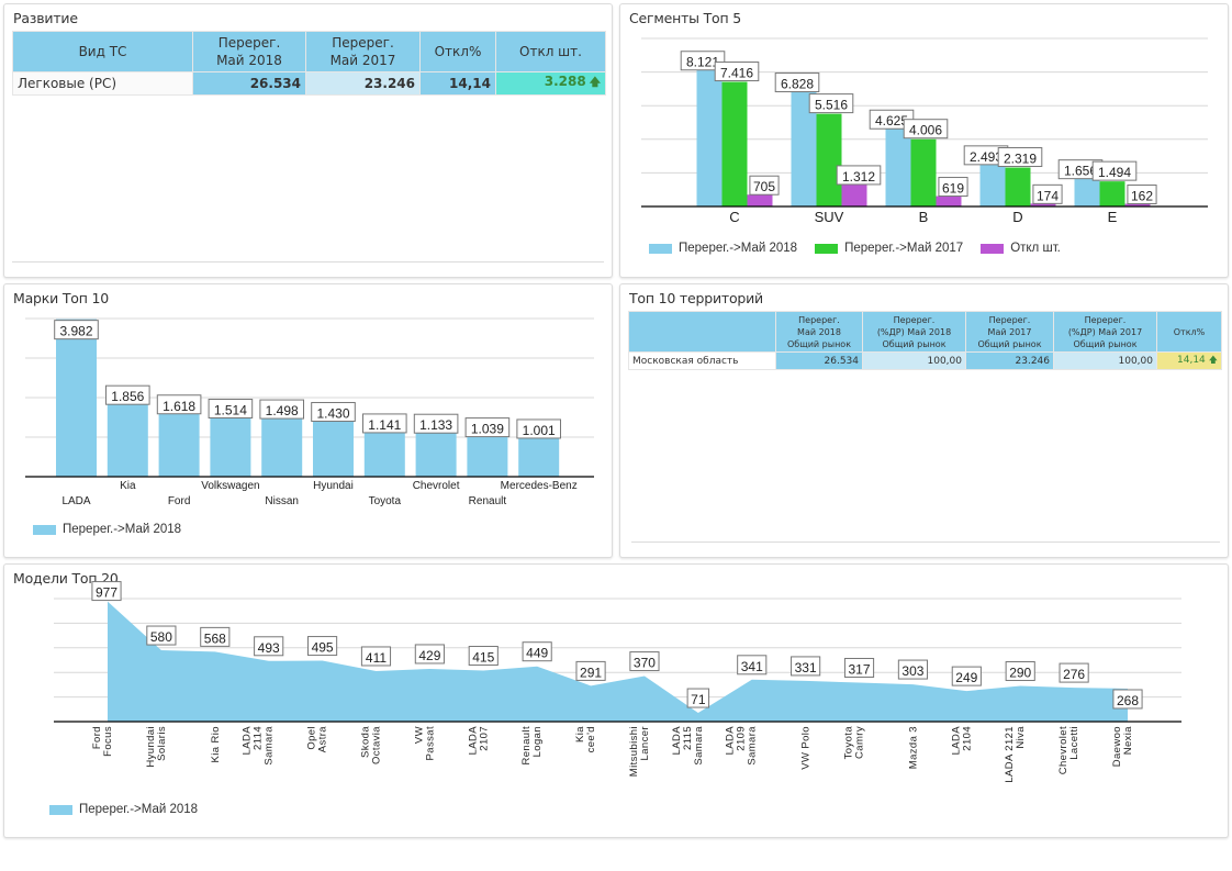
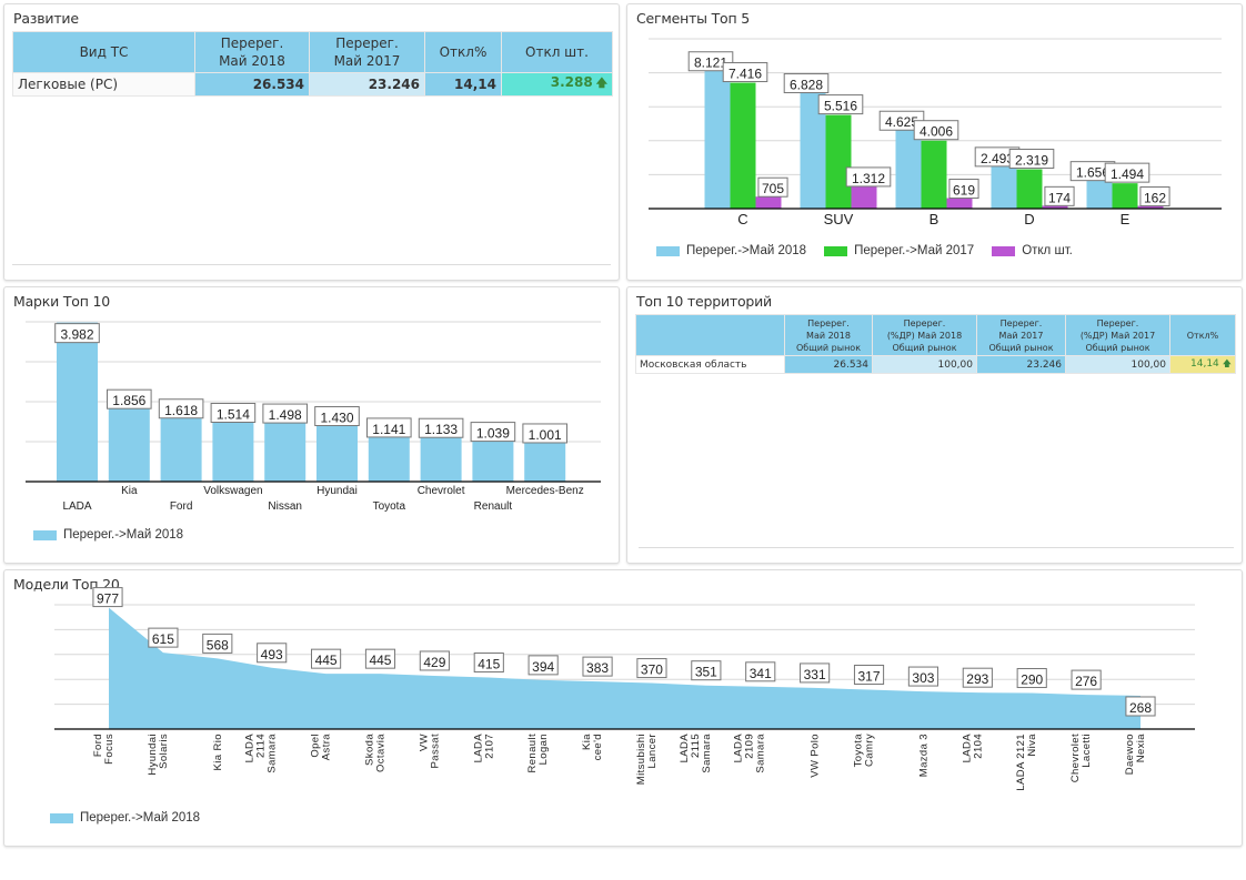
Модели Топ 20/Hyundai Solaris: 580 -> 615
Модели Топ 20/Opel Astra: 495 -> 445
Модели Топ 20/Skoda Octavia: 411 -> 445
Модели Топ 20/Renault Logan: 449 -> 394
Модели Топ 20/Kia cee'd: 291 -> 383
Модели Топ 20/LADA 2115 Samara: 71 -> 351
Модели Топ 20/LADA 2104: 249 -> 293
